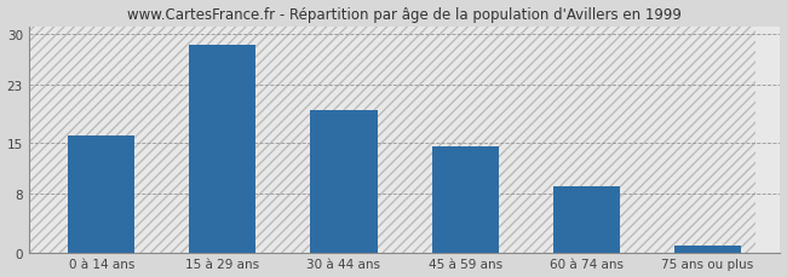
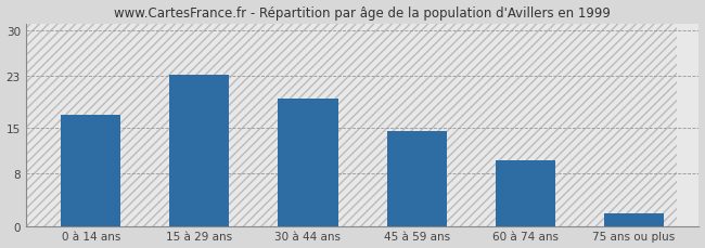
0 à 14 ans: 16.0 -> 17.0
15 à 29 ans: 28.5 -> 23.2
60 à 74 ans: 9.0 -> 10.0
75 ans ou plus: 1.0 -> 2.0
